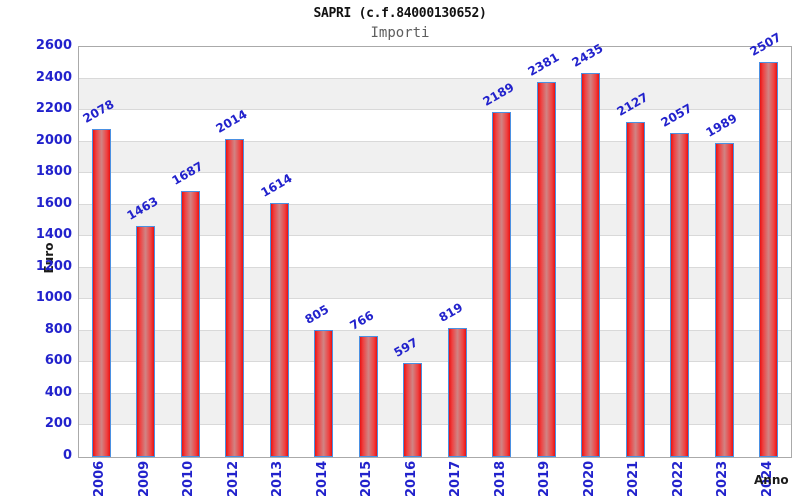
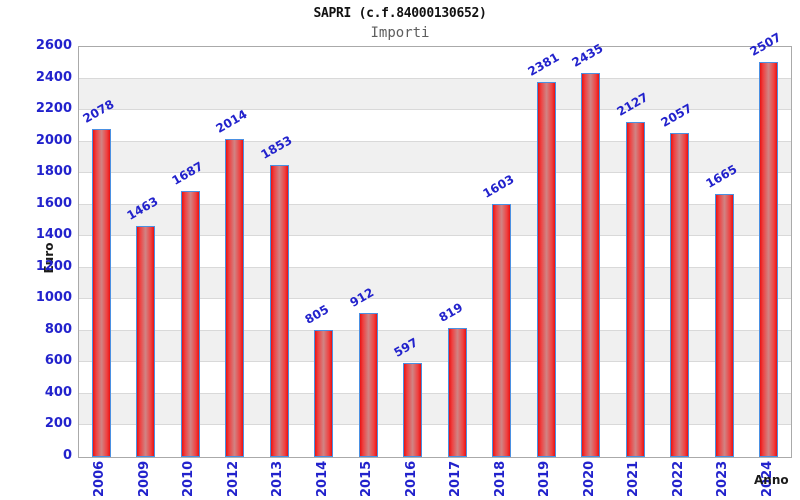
2013: 1614 -> 1853
2015: 766 -> 912
2018: 2189 -> 1603
2023: 1989 -> 1665
